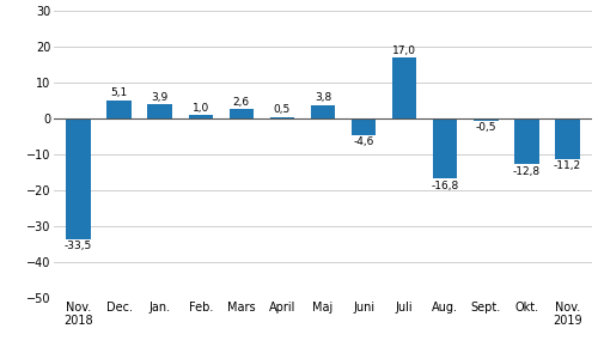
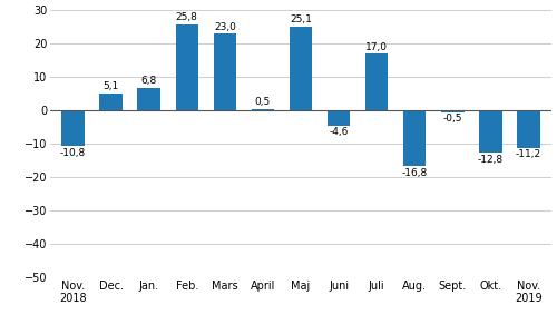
Nov. 2018: -33,5 -> -10,8
Jan.: 3,9 -> 6,8
Feb.: 1,0 -> 25,8
Mars: 2,6 -> 23,0
Maj: 3,8 -> 25,1
